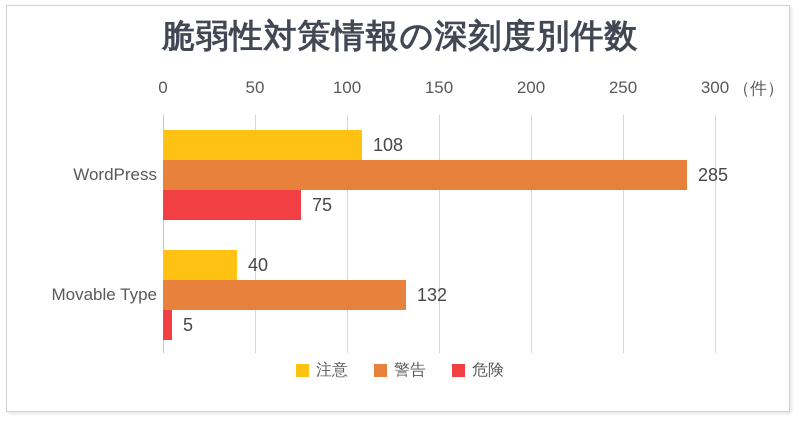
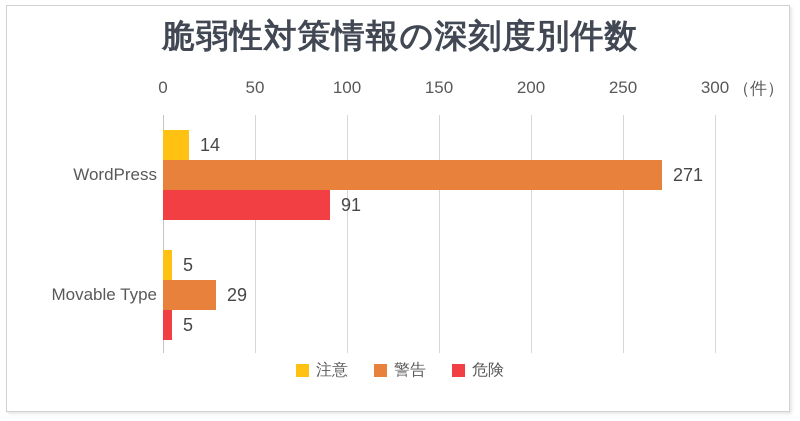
注意/WordPress: 108 -> 14
警告/WordPress: 285 -> 271
危険/WordPress: 75 -> 91
注意/Movable Type: 40 -> 5
警告/Movable Type: 132 -> 29
